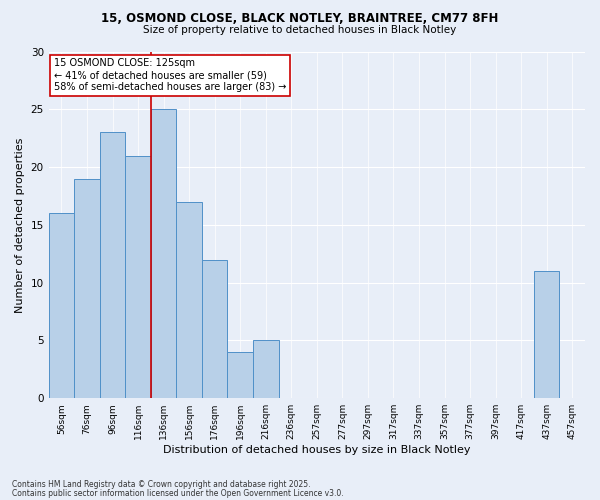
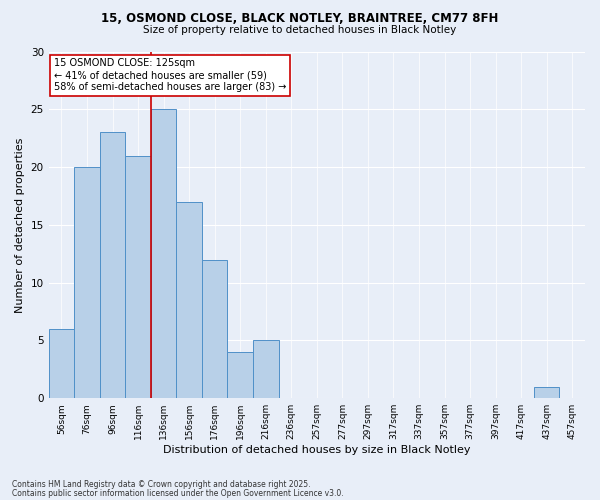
56sqm: 16 -> 6
76sqm: 19 -> 20
437sqm: 11 -> 1
